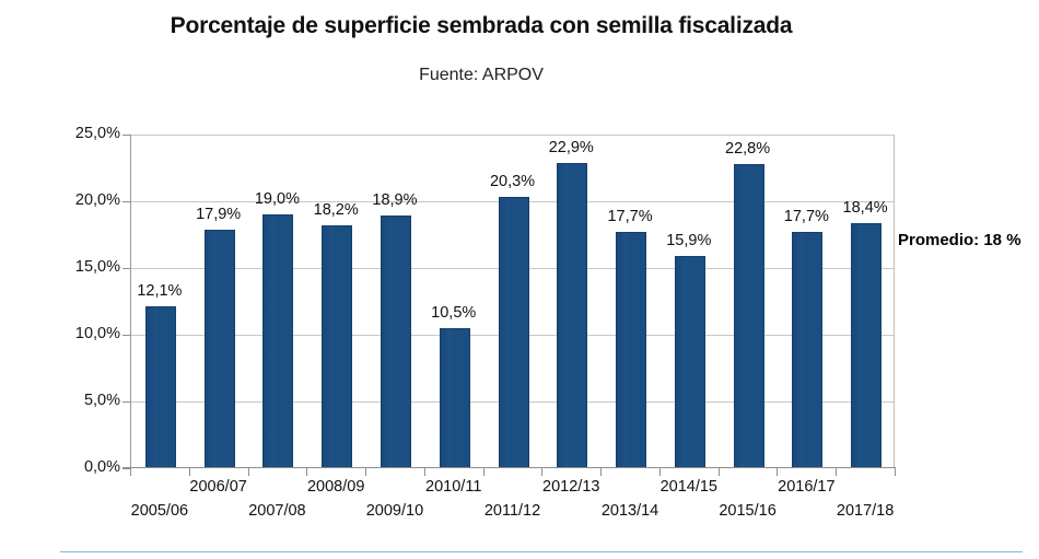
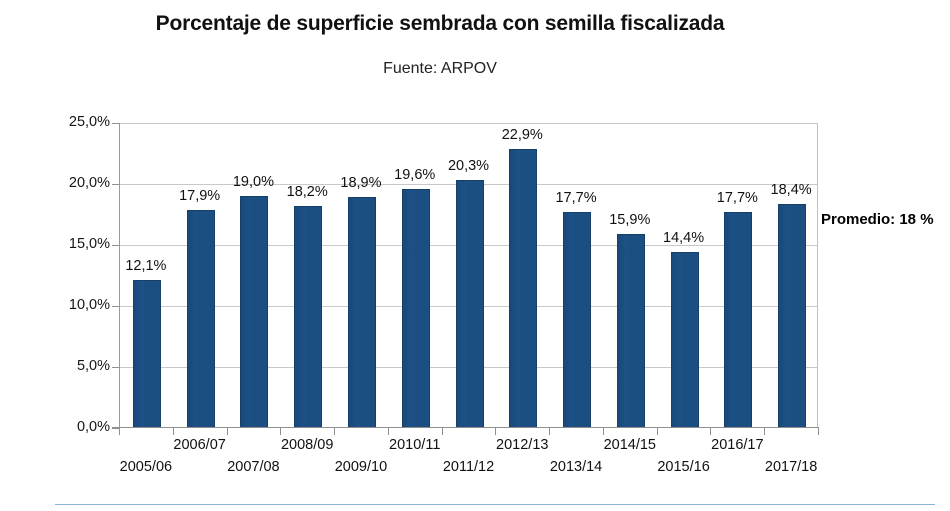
2010/11: 10,5% -> 19,6%
2015/16: 22,8% -> 14,4%
